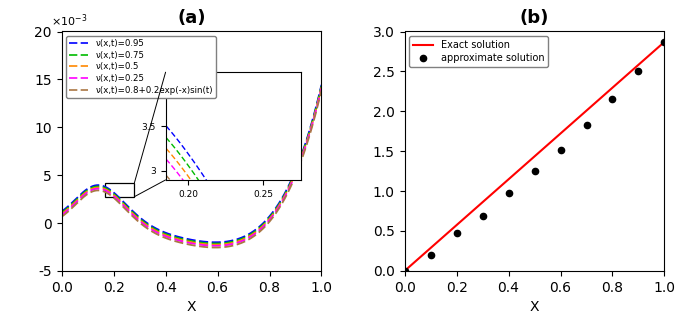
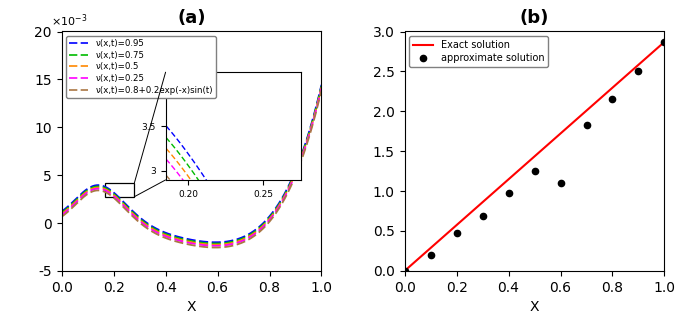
(b)/approximate solution/0.6: 1.52 -> 1.10
